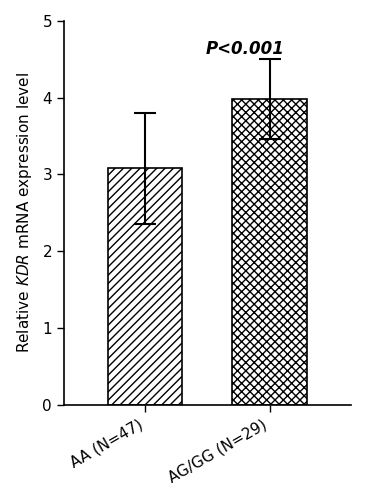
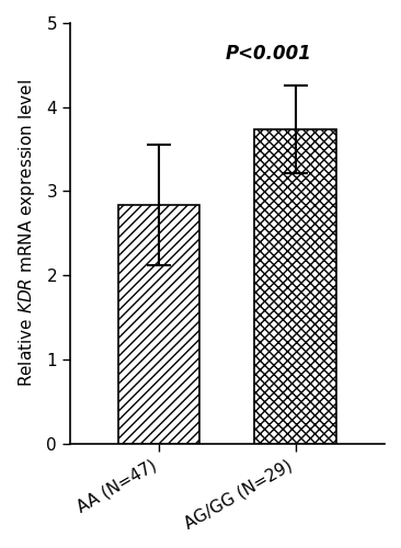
AA (N=47): 3.08 -> 2.84
AG/GG (N=29): 3.98 -> 3.74
